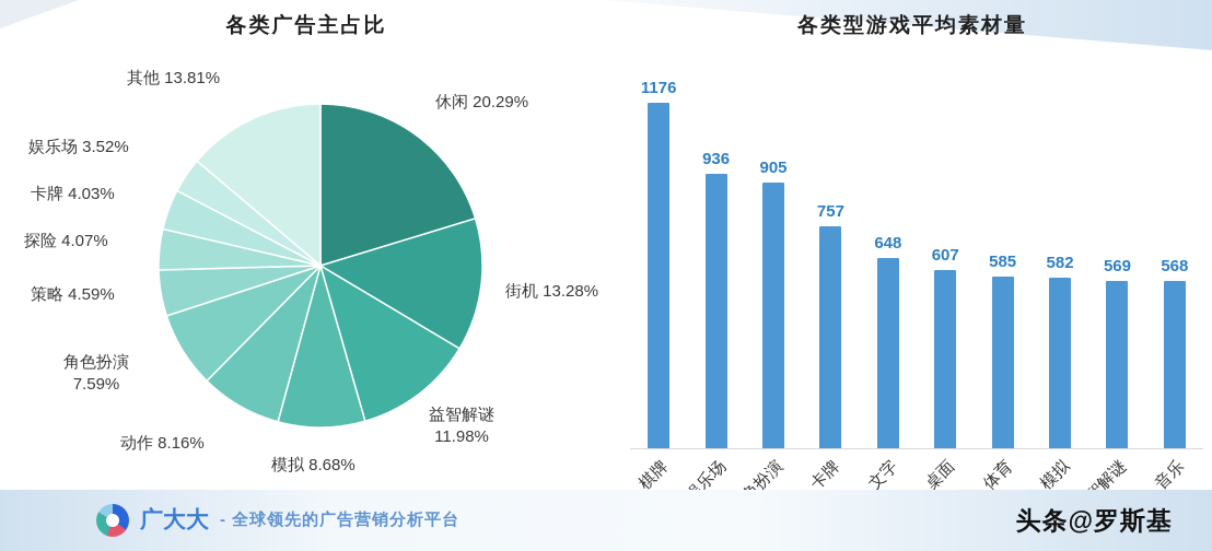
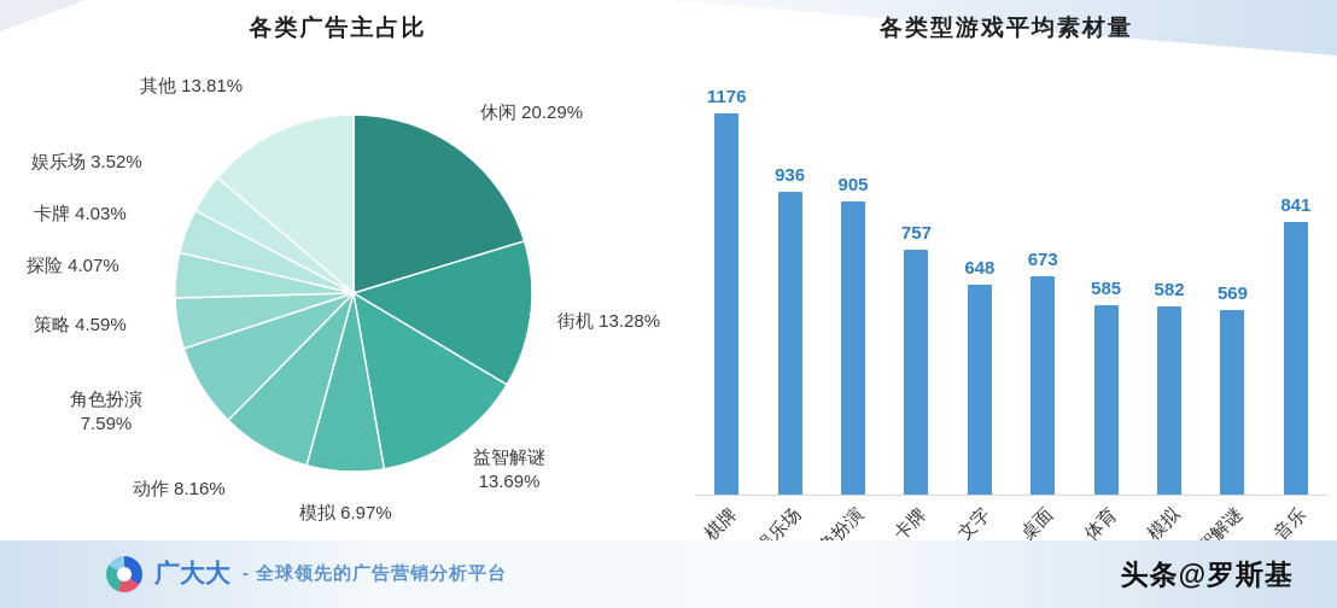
各类广告主占比/益智解谜: 11.98% -> 13.69%
各类广告主占比/模拟: 8.68% -> 6.97%
各类型游戏平均素材量/桌面: 607 -> 673
各类型游戏平均素材量/音乐: 568 -> 841
